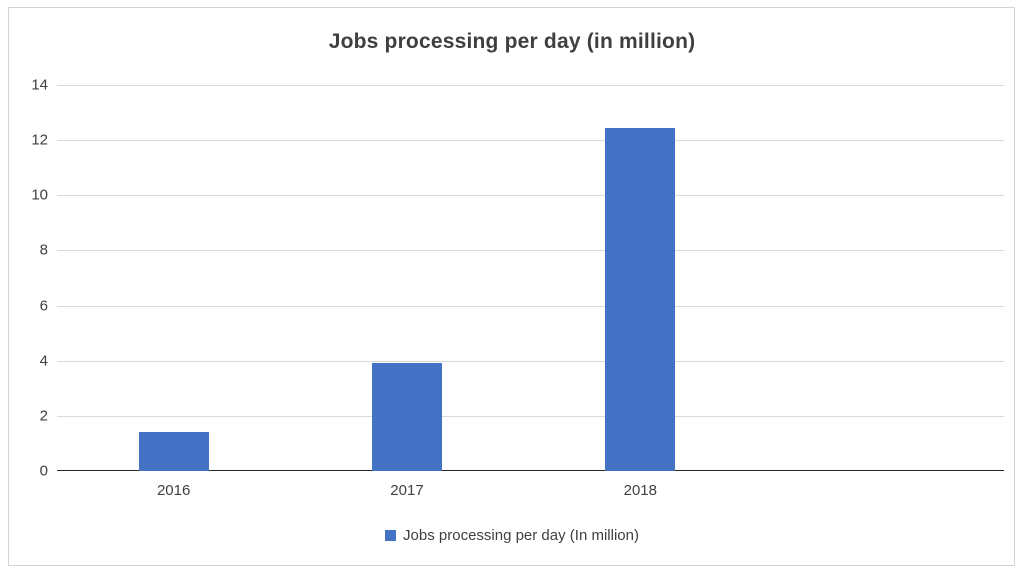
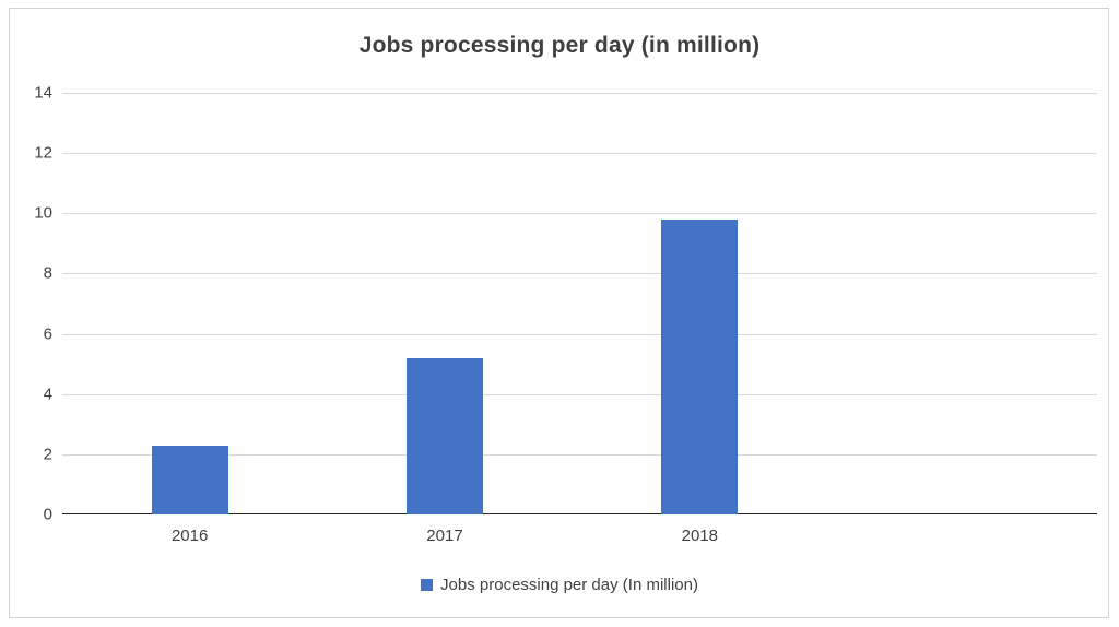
2016: 1.4 -> 2.3
2017: 3.9 -> 5.2
2018: 12.4 -> 9.8
